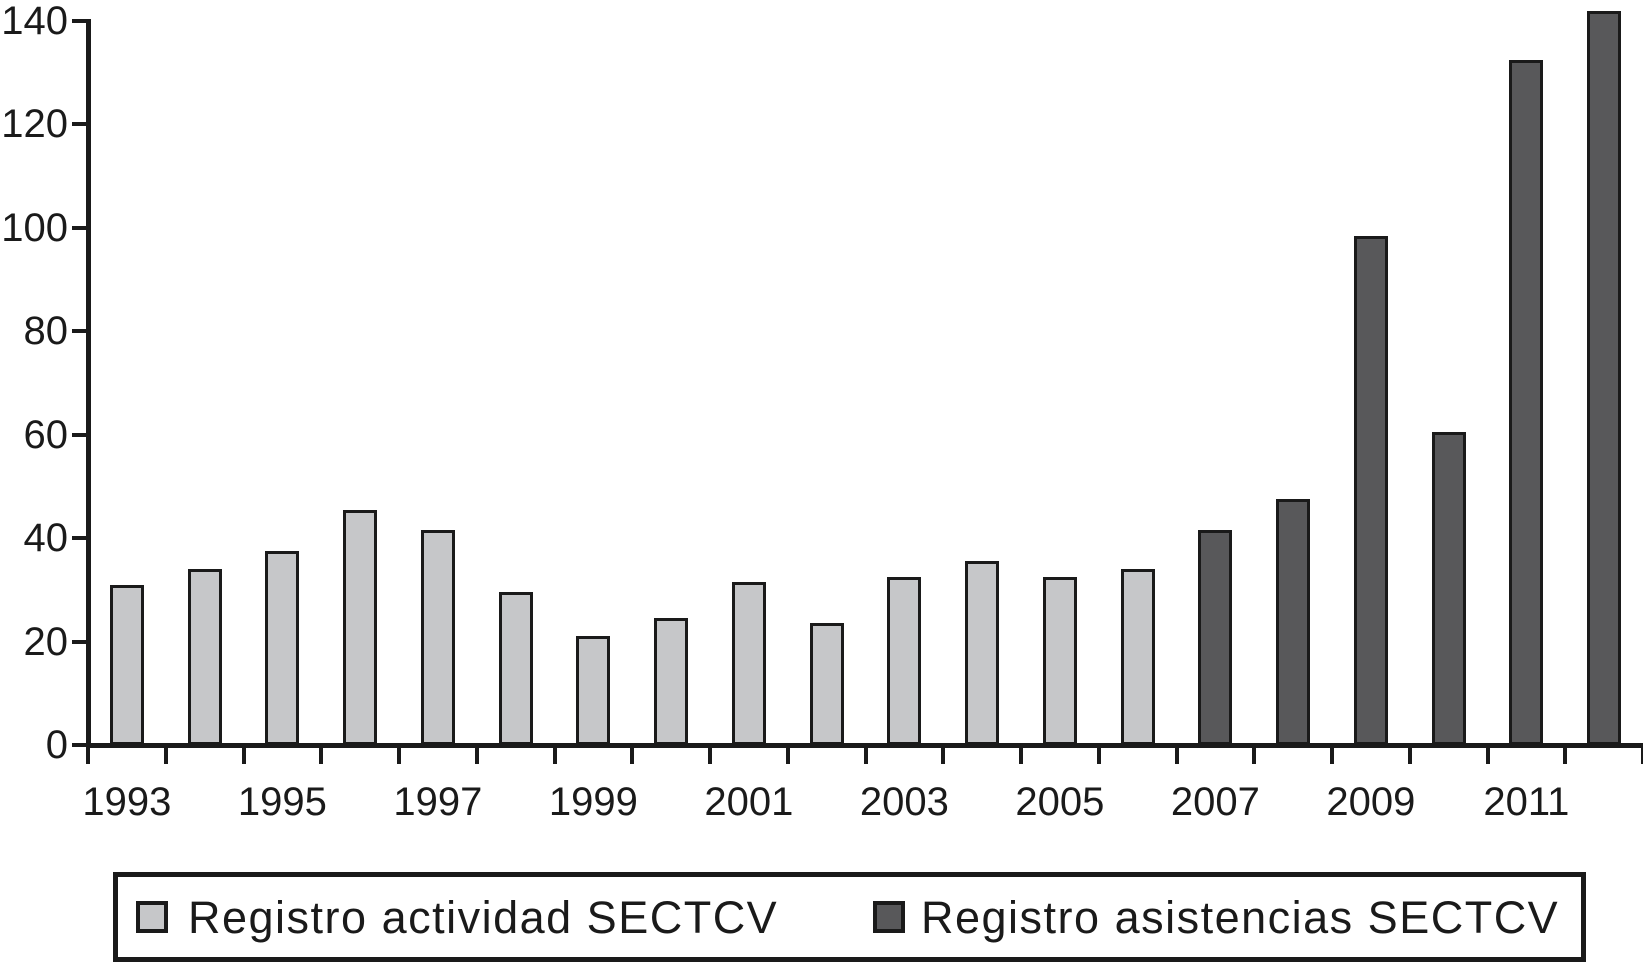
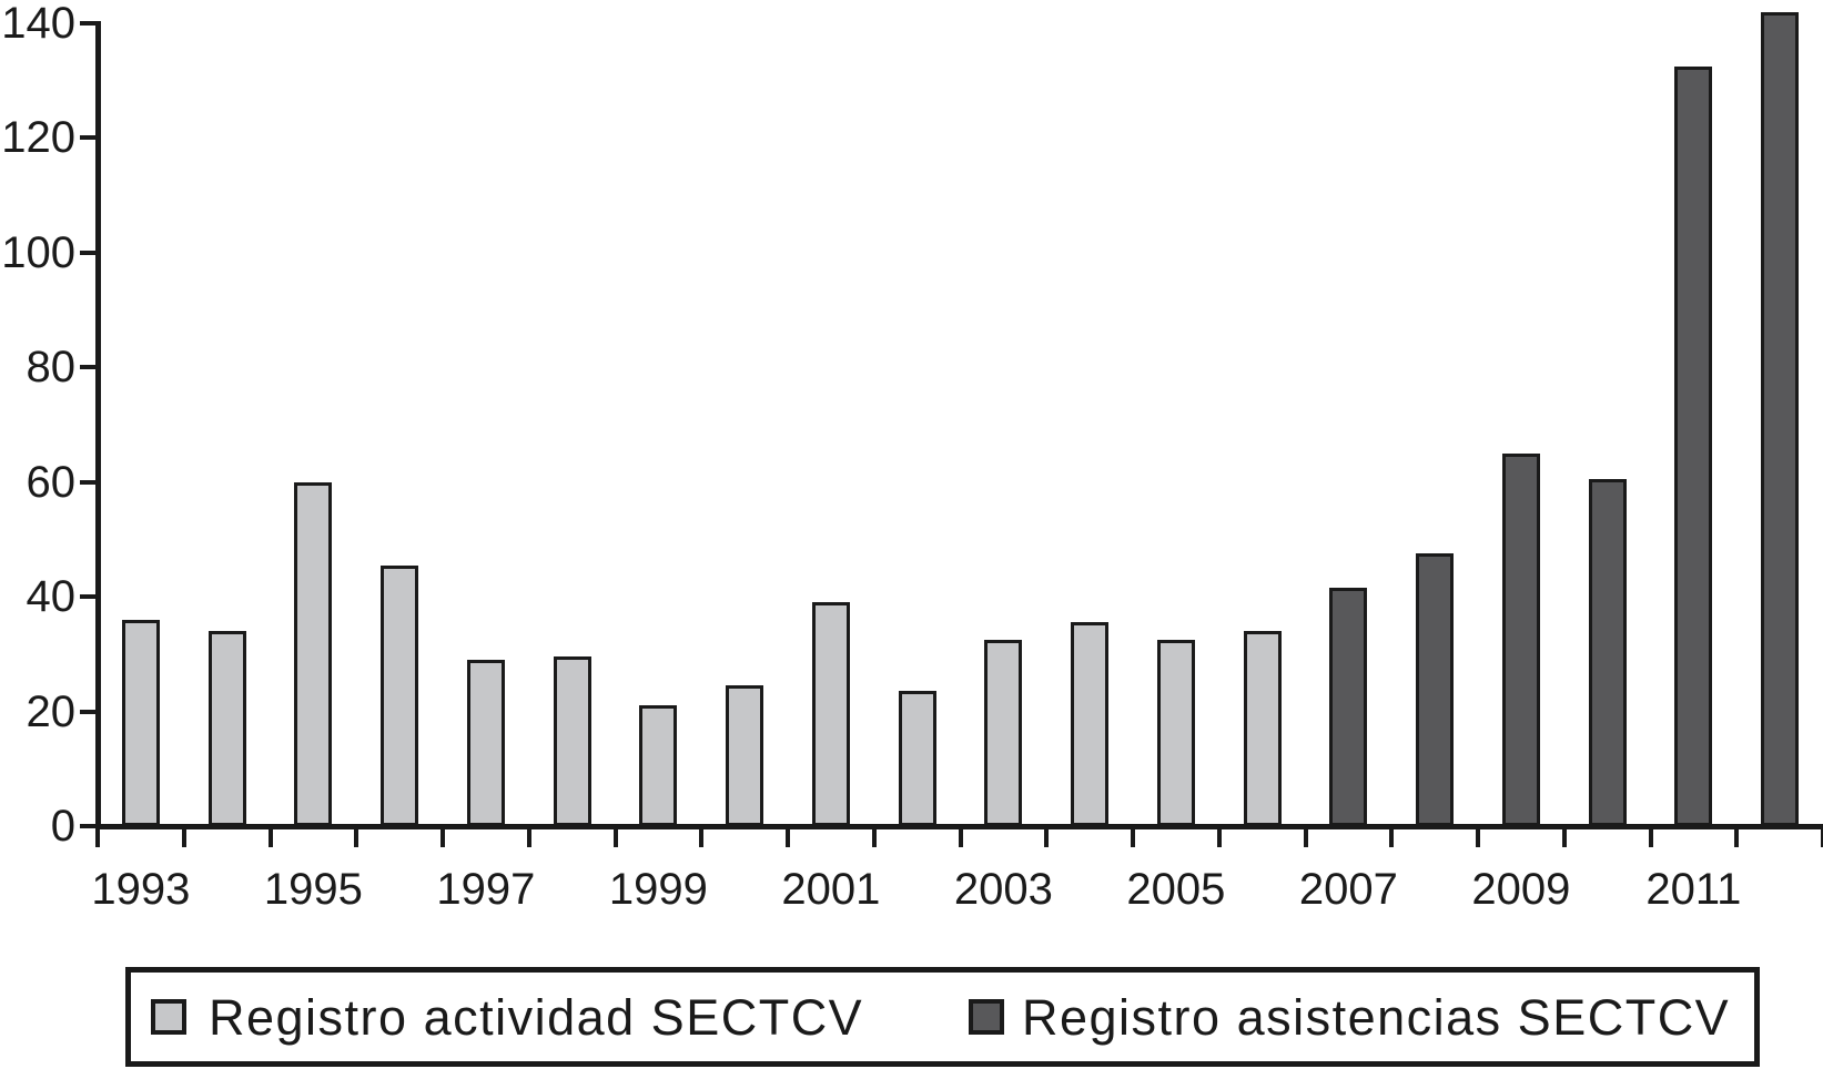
Registro actividad SECTCV/1993: 31 -> 36
Registro actividad SECTCV/1995: 38 -> 60
Registro actividad SECTCV/1997: 42 -> 29
Registro actividad SECTCV/2001: 32 -> 39
Registro asistencias SECTCV/2009: 98 -> 65
